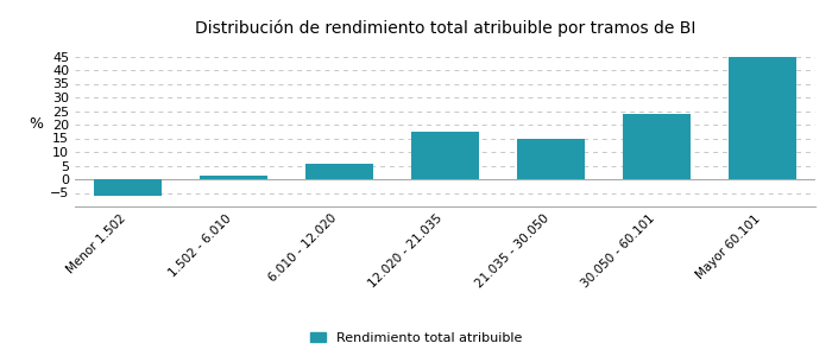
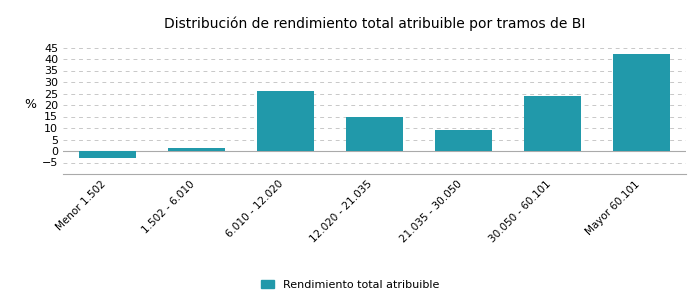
Menor 1.502: -6.0 -> -3.0
6.010 - 12.020: 5.7 -> 26.0
12.020 - 21.035: 17.5 -> 15.0
21.035 - 30.050: 15.0 -> 9.0
Mayor 60.101: 44.8 -> 42.0
